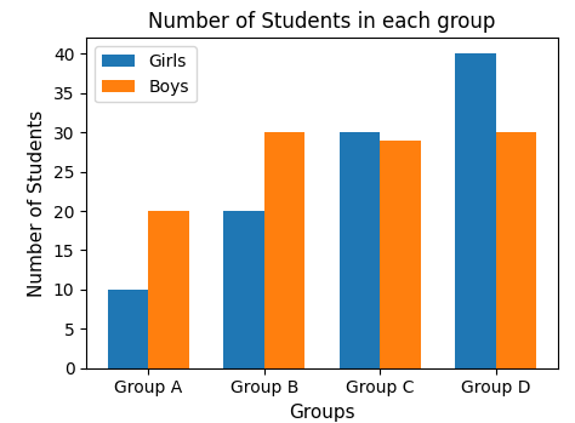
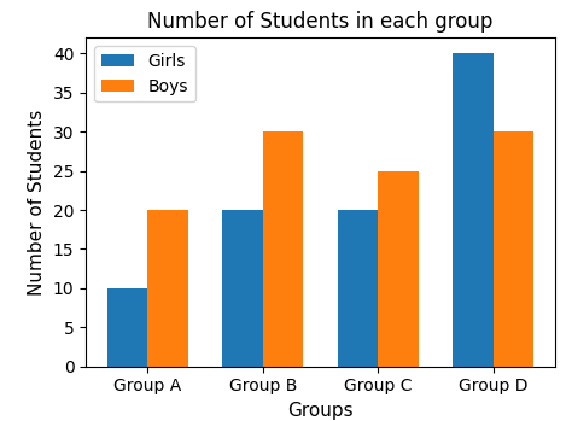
Girls/Group C: 30 -> 20
Boys/Group C: 29 -> 25
